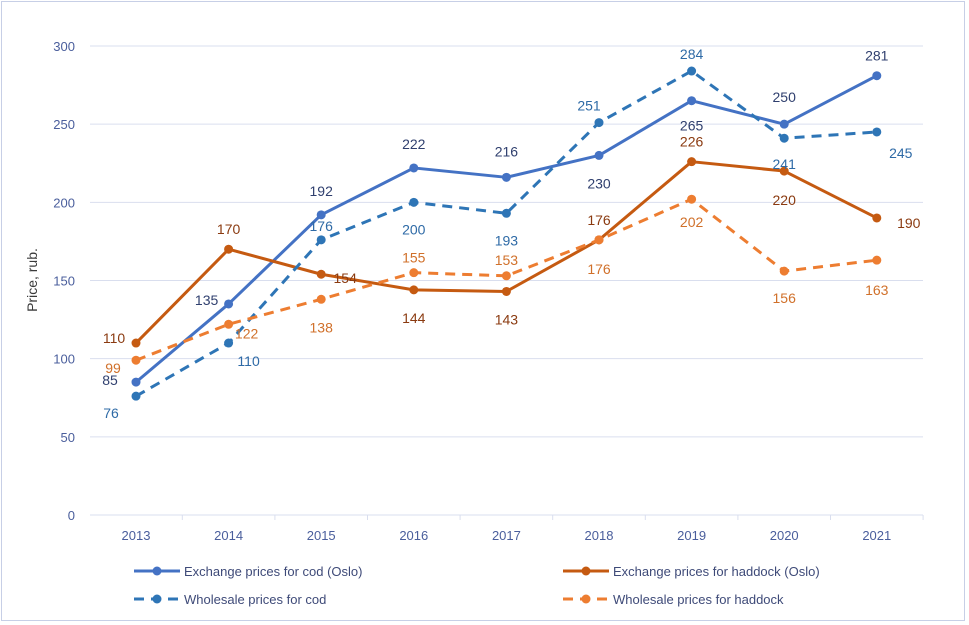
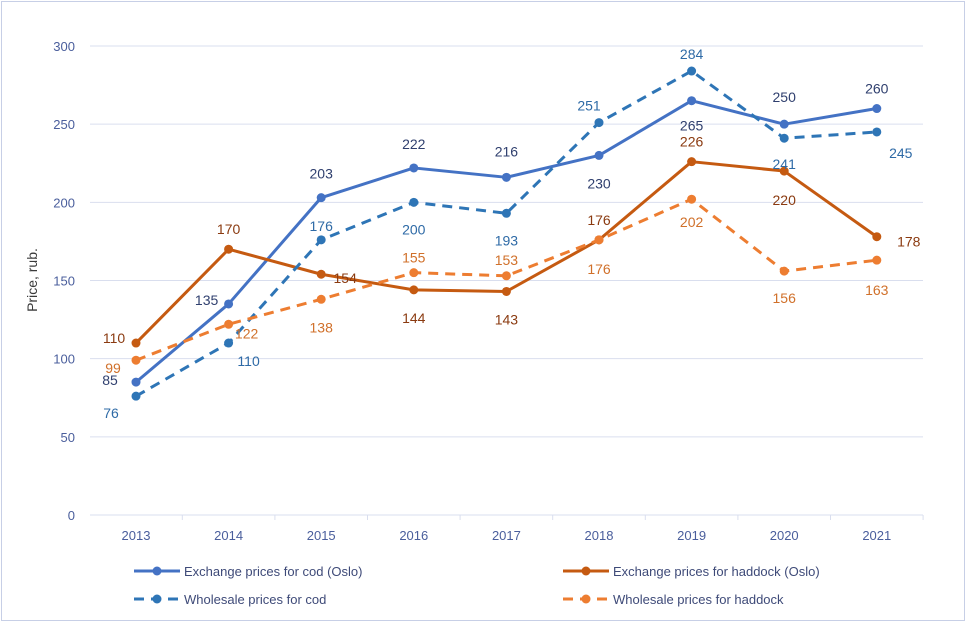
Exchange prices for cod (Oslo)/2015: 192 -> 203
Exchange prices for cod (Oslo)/2021: 281 -> 260
Exchange prices for haddock (Oslo)/2021: 190 -> 178
